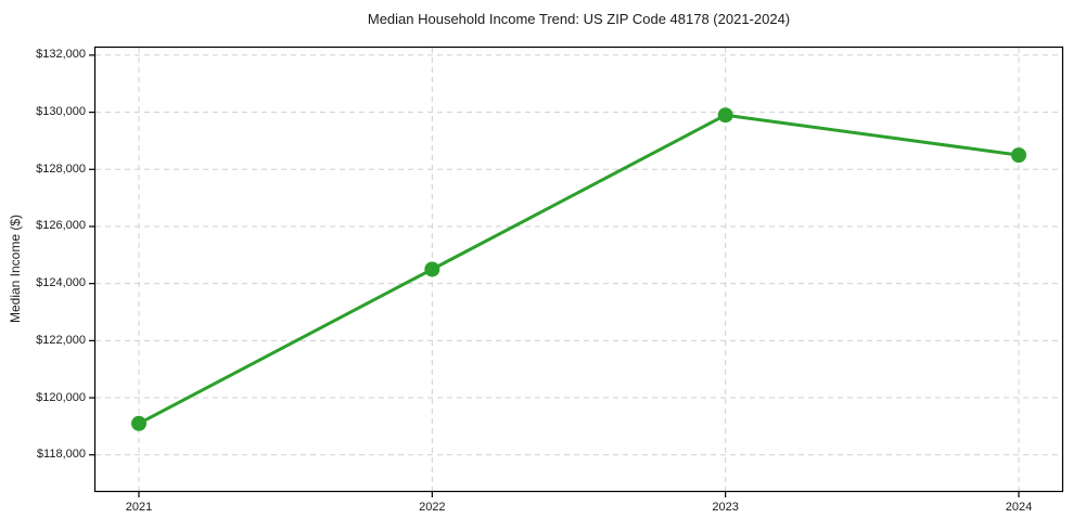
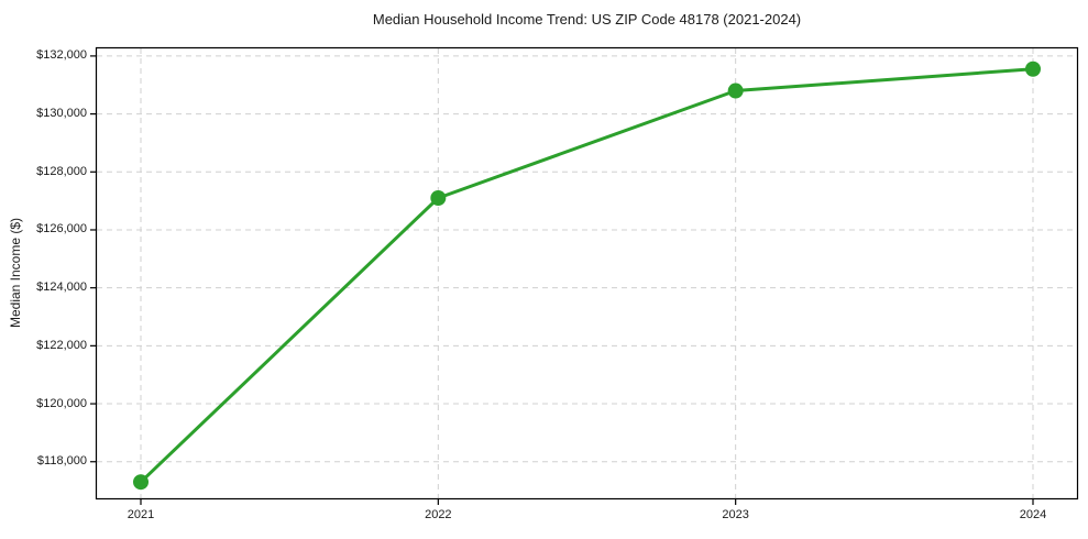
2021: $119100 -> $117300
2022: $124500 -> $127100
2023: $129900 -> $130800
2024: $128500 -> $131600
